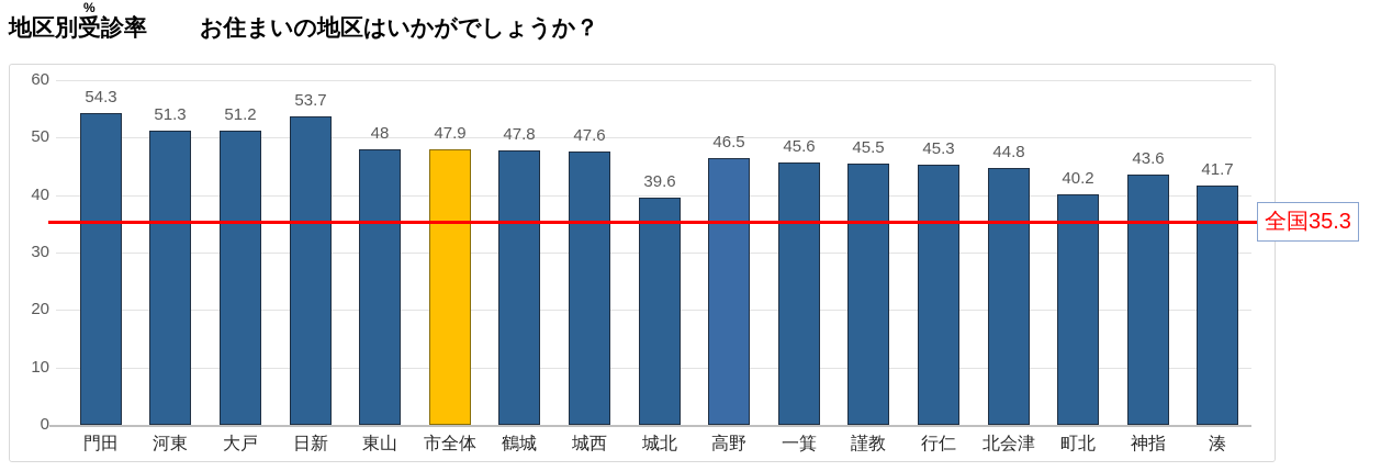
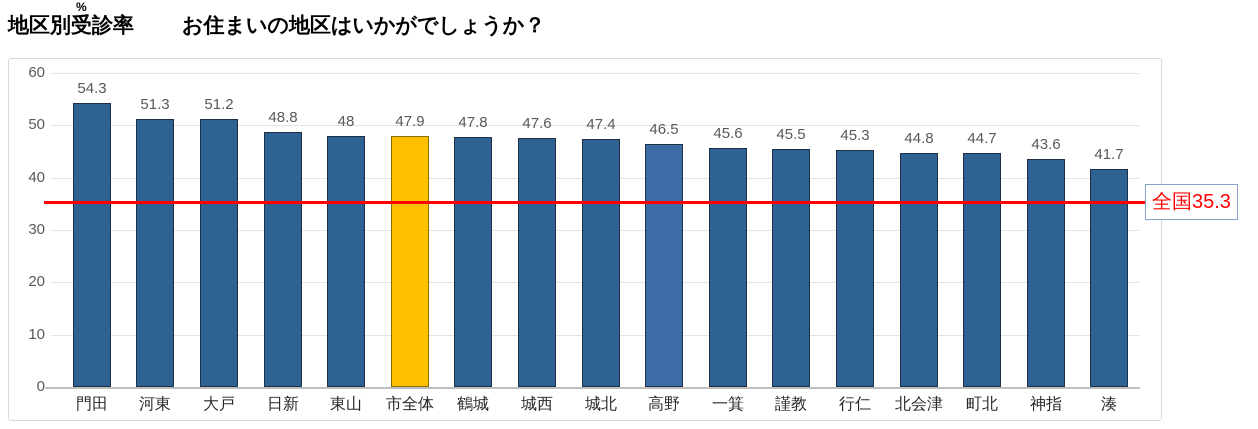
日新: 53.7 -> 48.8
城北: 39.6 -> 47.4
町北: 40.2 -> 44.7
